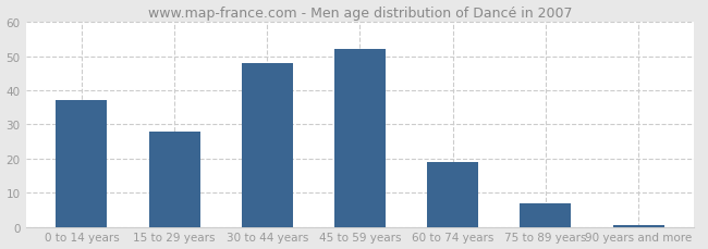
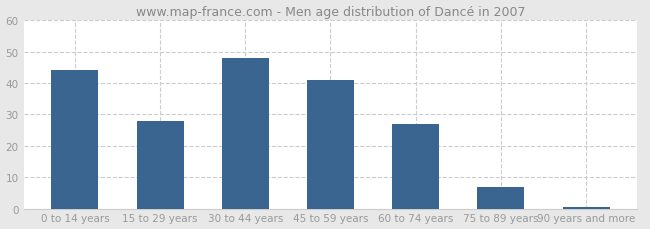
0 to 14 years: 37.0 -> 44.0
45 to 59 years: 52.0 -> 41.0
60 to 74 years: 19.0 -> 27.0
